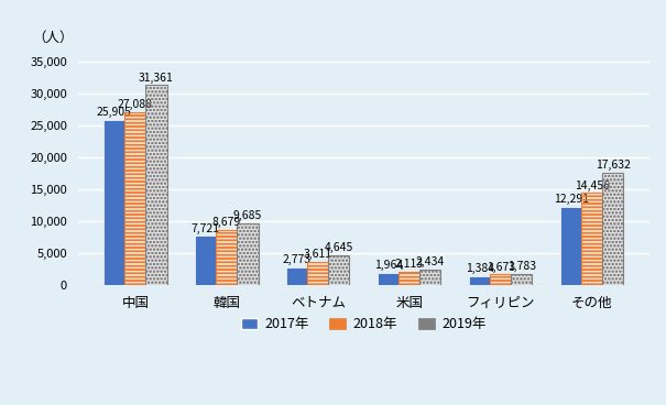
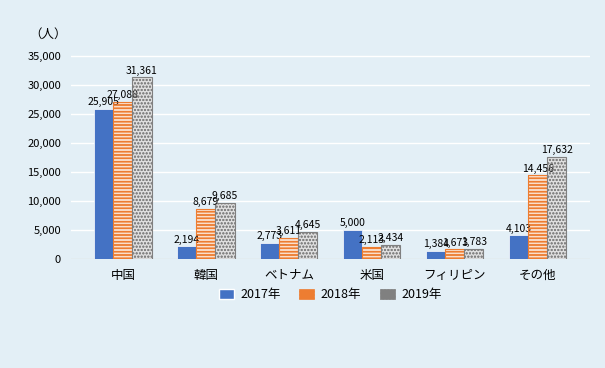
2017年/韓国: 7,721 -> 2,194
2017年/米国: 2,000 -> 5,000
2017年/その他: 12,291 -> 4,103
